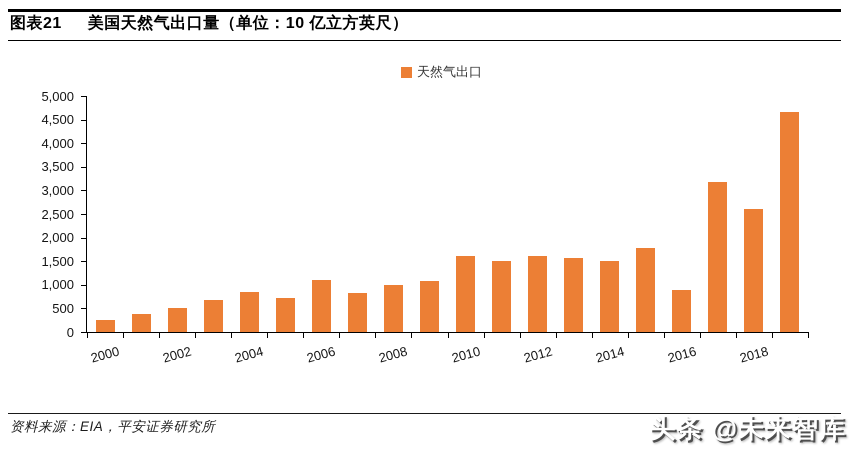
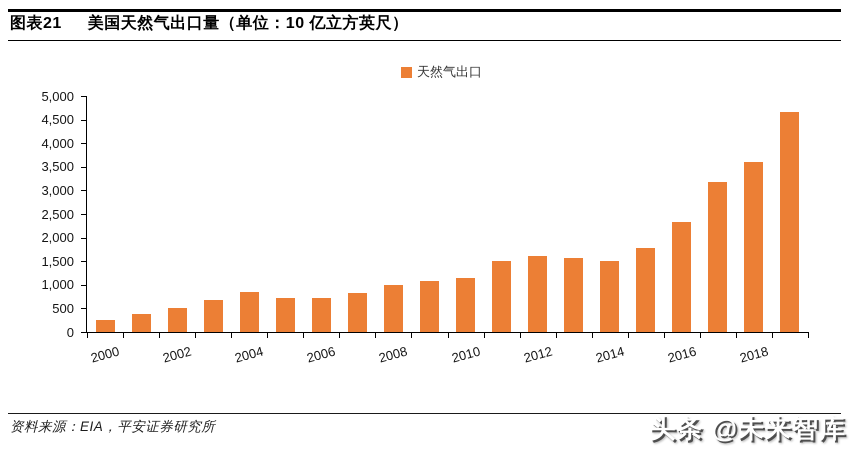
2006: 1100 -> 700
2010: 1600 -> 1100
2016: 900 -> 2300
2018: 2600 -> 3600
